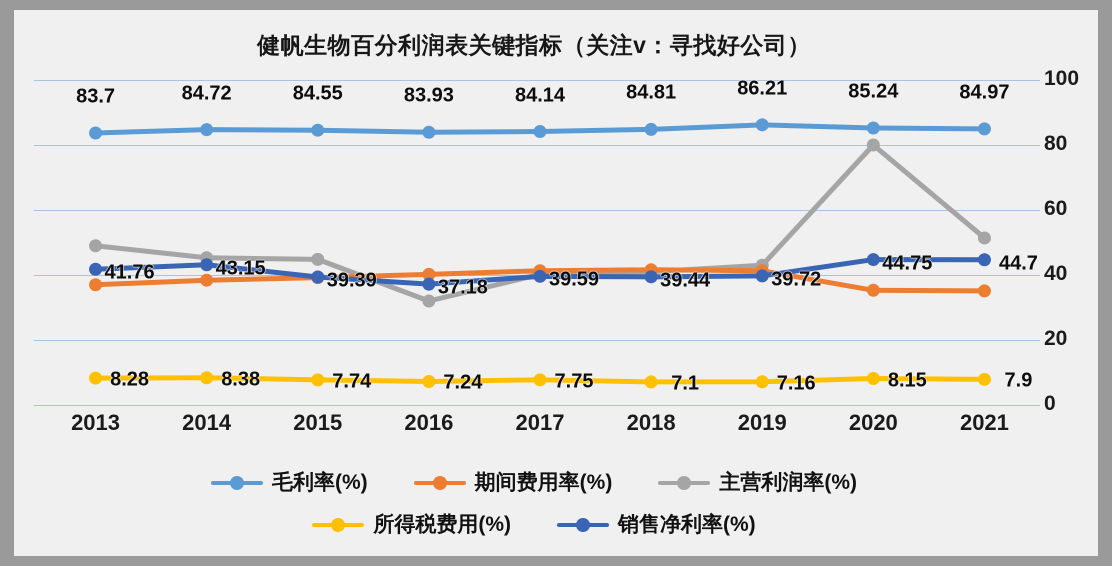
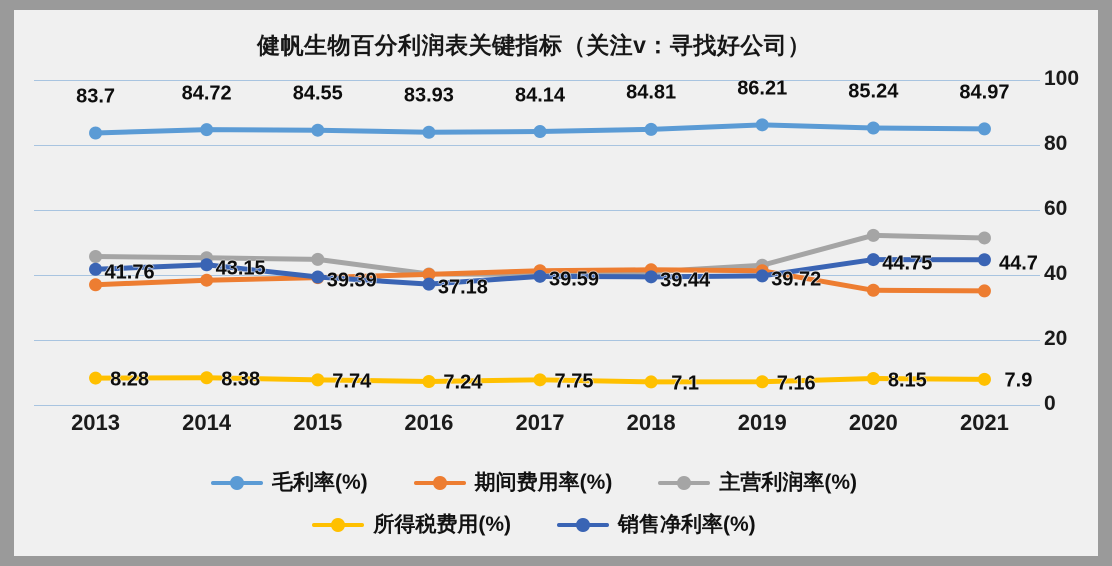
主营利润率(%)/2013: 49 -> 46
主营利润率(%)/2016: 32 -> 40
主营利润率(%)/2020: 80 -> 52
